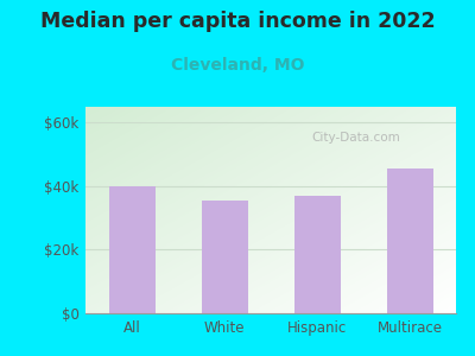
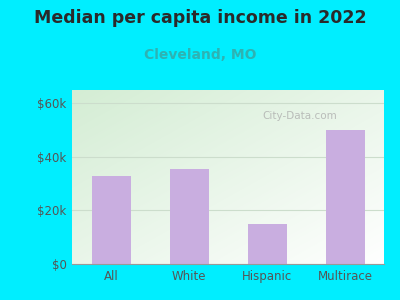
All: $40.0k -> $33.0k
Hispanic: $37.0k -> $15.0k
Multirace: $45.5k -> $50.0k
